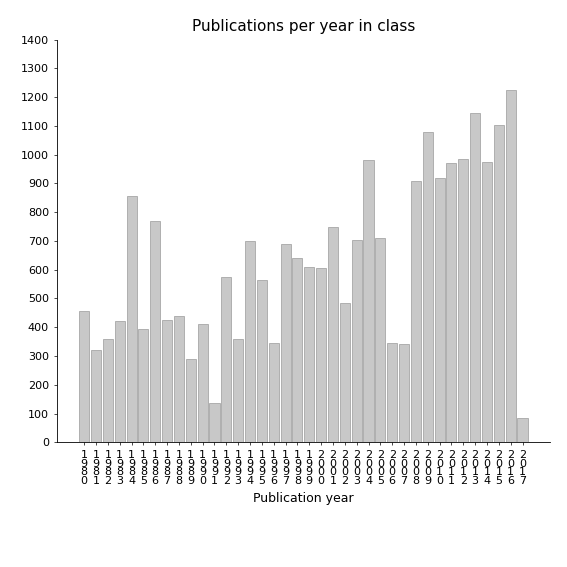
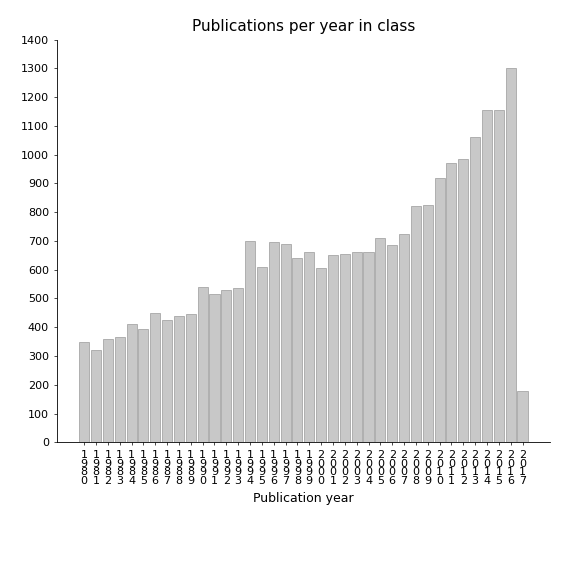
1 9 8 0: 455 -> 350
1 9 8 3: 420 -> 365
1 9 8 4: 855 -> 410
1 9 8 6: 770 -> 450
1 9 8 9: 290 -> 445
1 9 9 0: 410 -> 540
1 9 9 1: 135 -> 515
1 9 9 2: 575 -> 530
1 9 9 3: 360 -> 535
1 9 9 5: 565 -> 610
1 9 9 6: 345 -> 695
1 9 9 9: 610 -> 660
2 0 0 1: 750 -> 650
2 0 0 2: 485 -> 655
2 0 0 3: 705 -> 660
2 0 0 4: 980 -> 660
2 0 0 6: 345 -> 685
2 0 0 7: 340 -> 725
2 0 0 8: 910 -> 820
2 0 0 9: 1080 -> 825
2 0 1 3: 1145 -> 1060
2 0 1 4: 975 -> 1155
2 0 1 5: 1105 -> 1155
2 0 1 6: 1225 -> 1300
2 0 1 7: 85 -> 180
